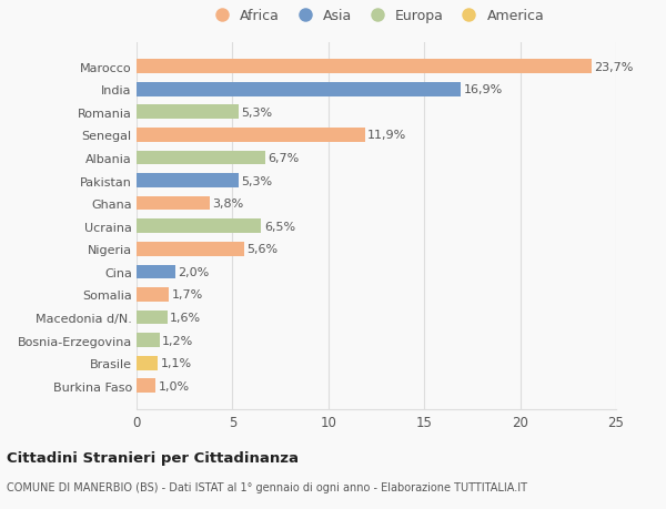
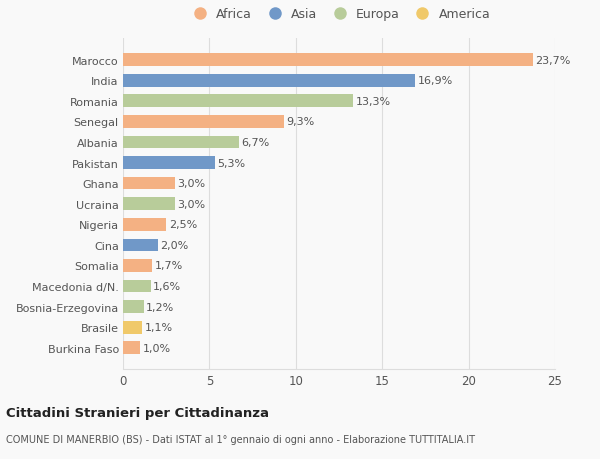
Romania: 5,3% -> 13,3%
Senegal: 11,9% -> 9,3%
Ghana: 3,8% -> 3,0%
Ucraina: 6,5% -> 3,0%
Nigeria: 5,6% -> 2,5%
